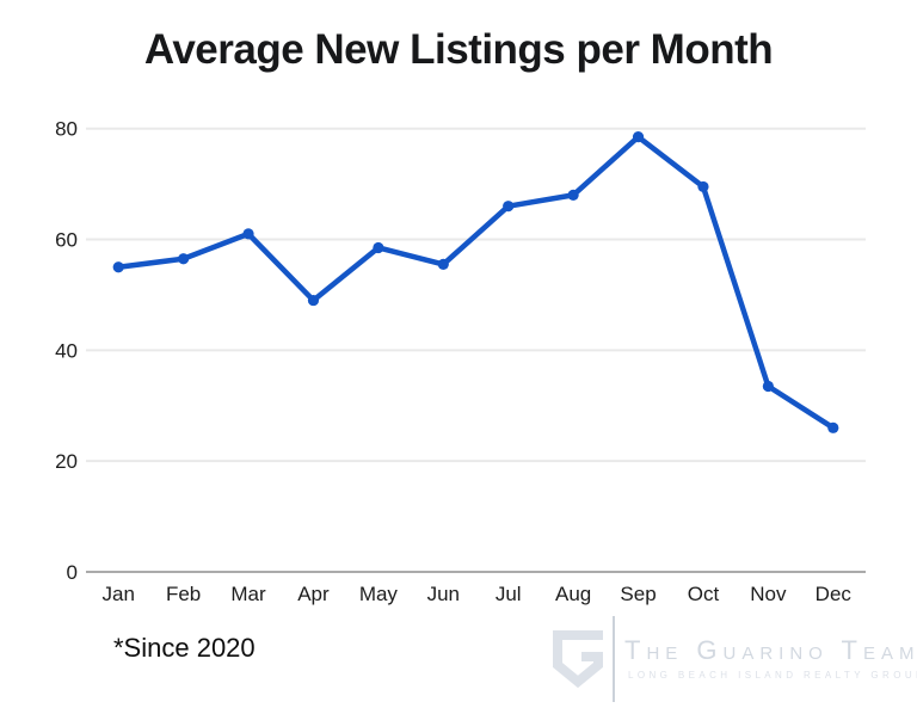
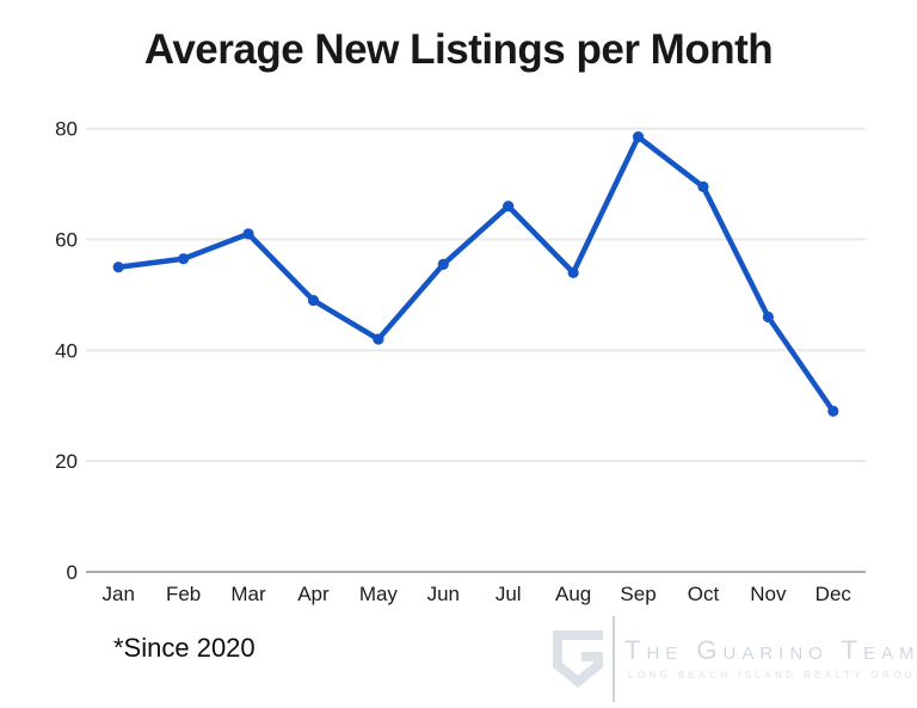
May: 58 -> 42
Aug: 68 -> 54
Nov: 34 -> 46
Dec: 26 -> 29
